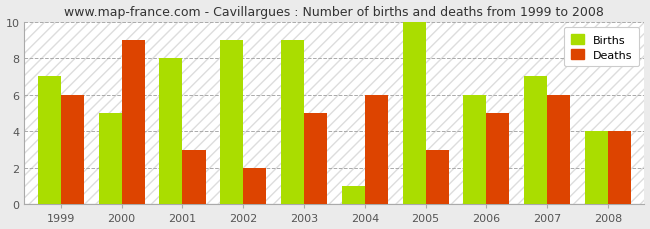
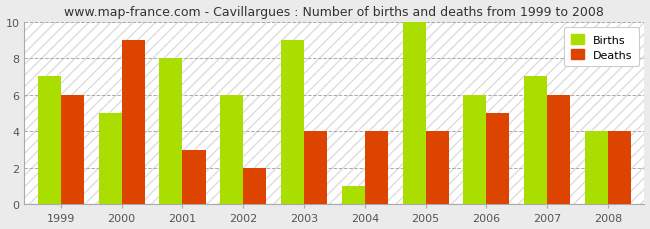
Births/2002: 9 -> 6
Deaths/2003: 5 -> 4
Deaths/2004: 6 -> 4
Deaths/2005: 3 -> 4
